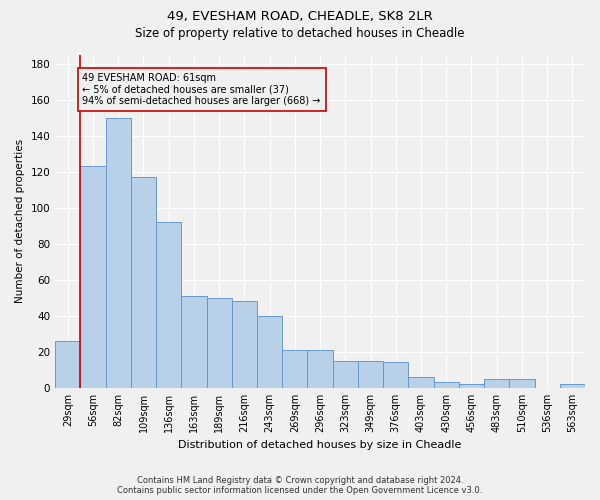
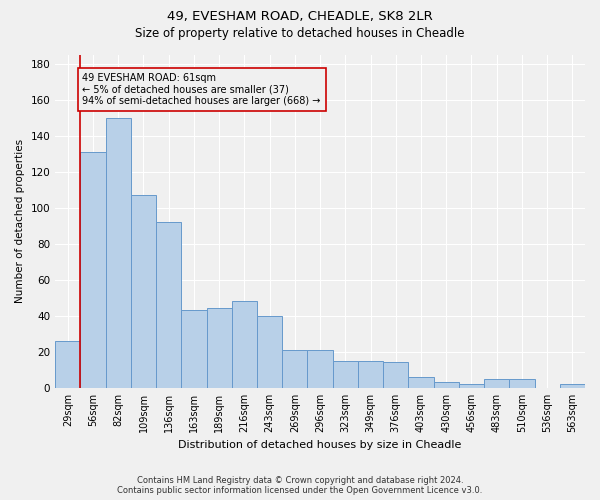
56sqm: 123 -> 131
109sqm: 117 -> 107
163sqm: 51 -> 43
189sqm: 50 -> 44
